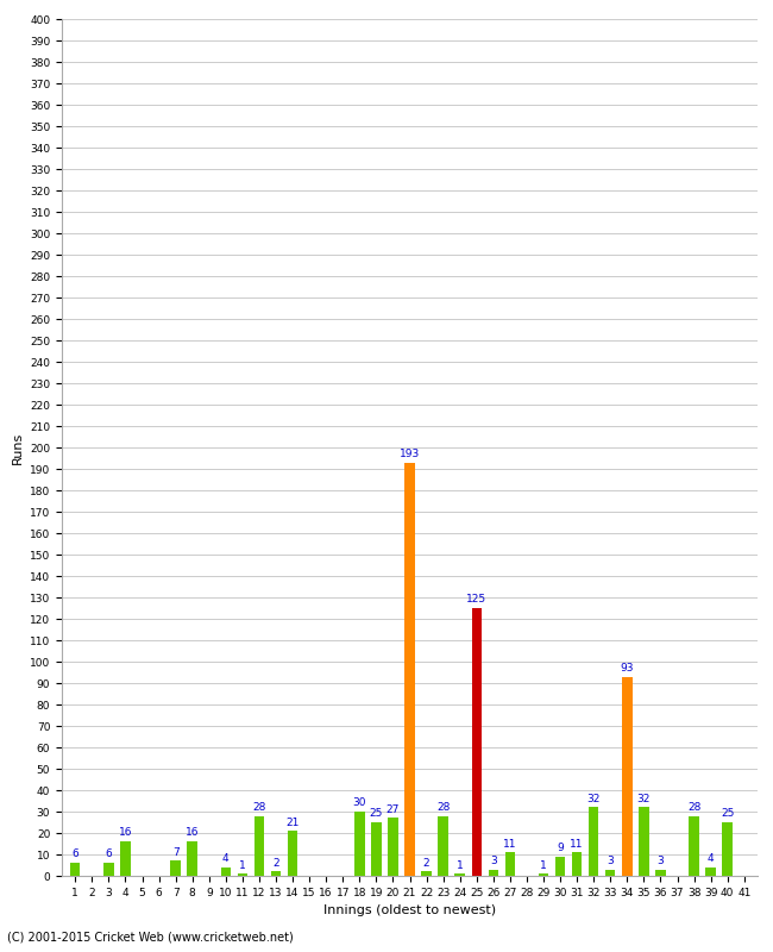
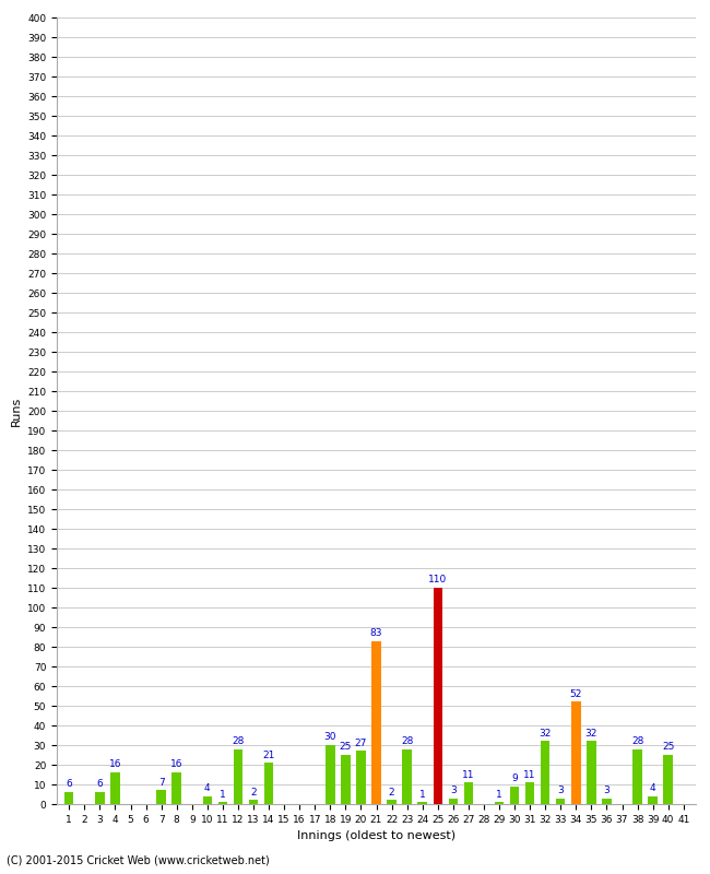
21: 193 -> 83
25: 125 -> 110
34: 93 -> 52
